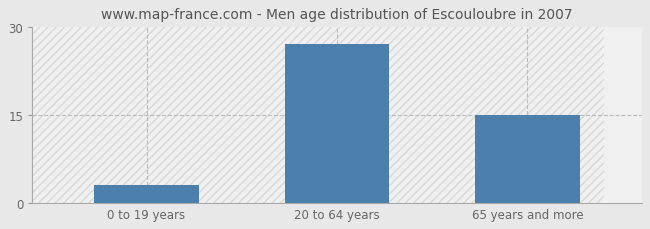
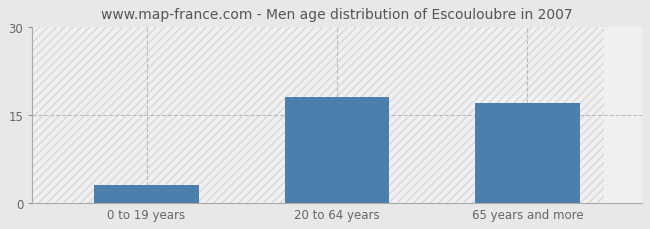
20 to 64 years: 27 -> 18
65 years and more: 15 -> 17
